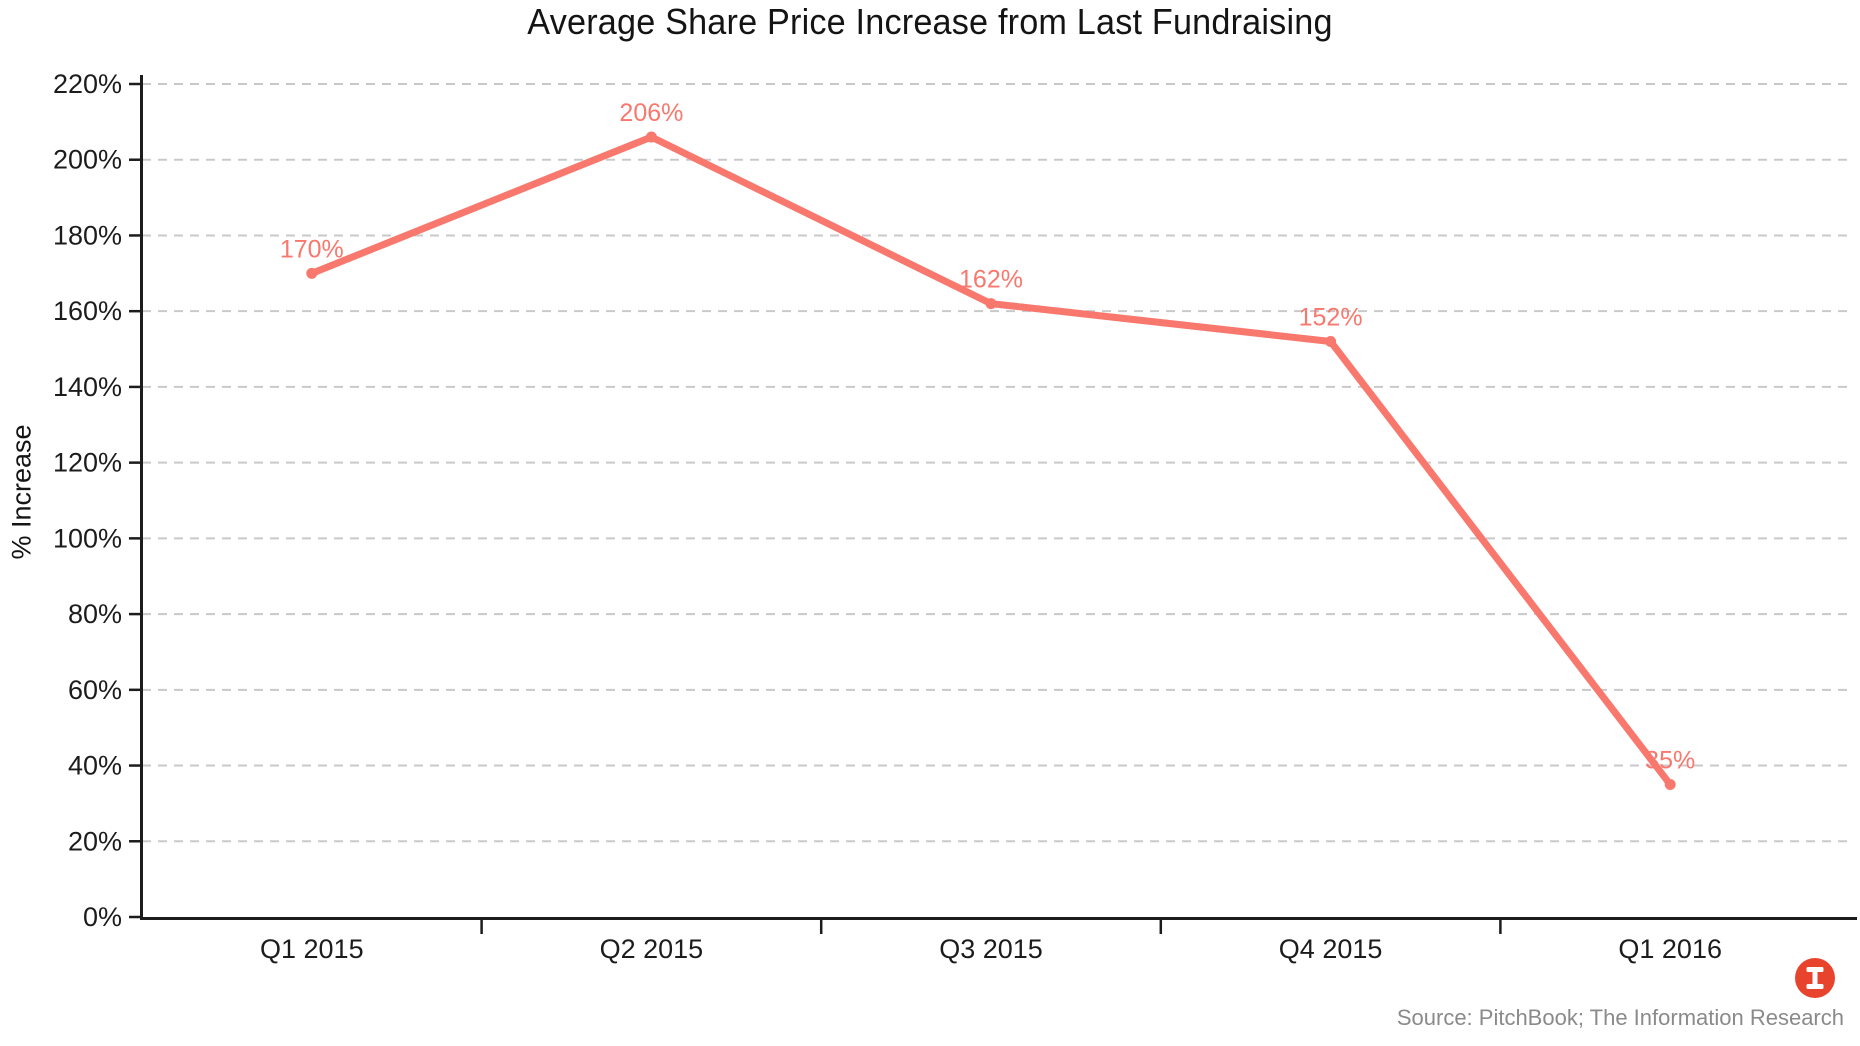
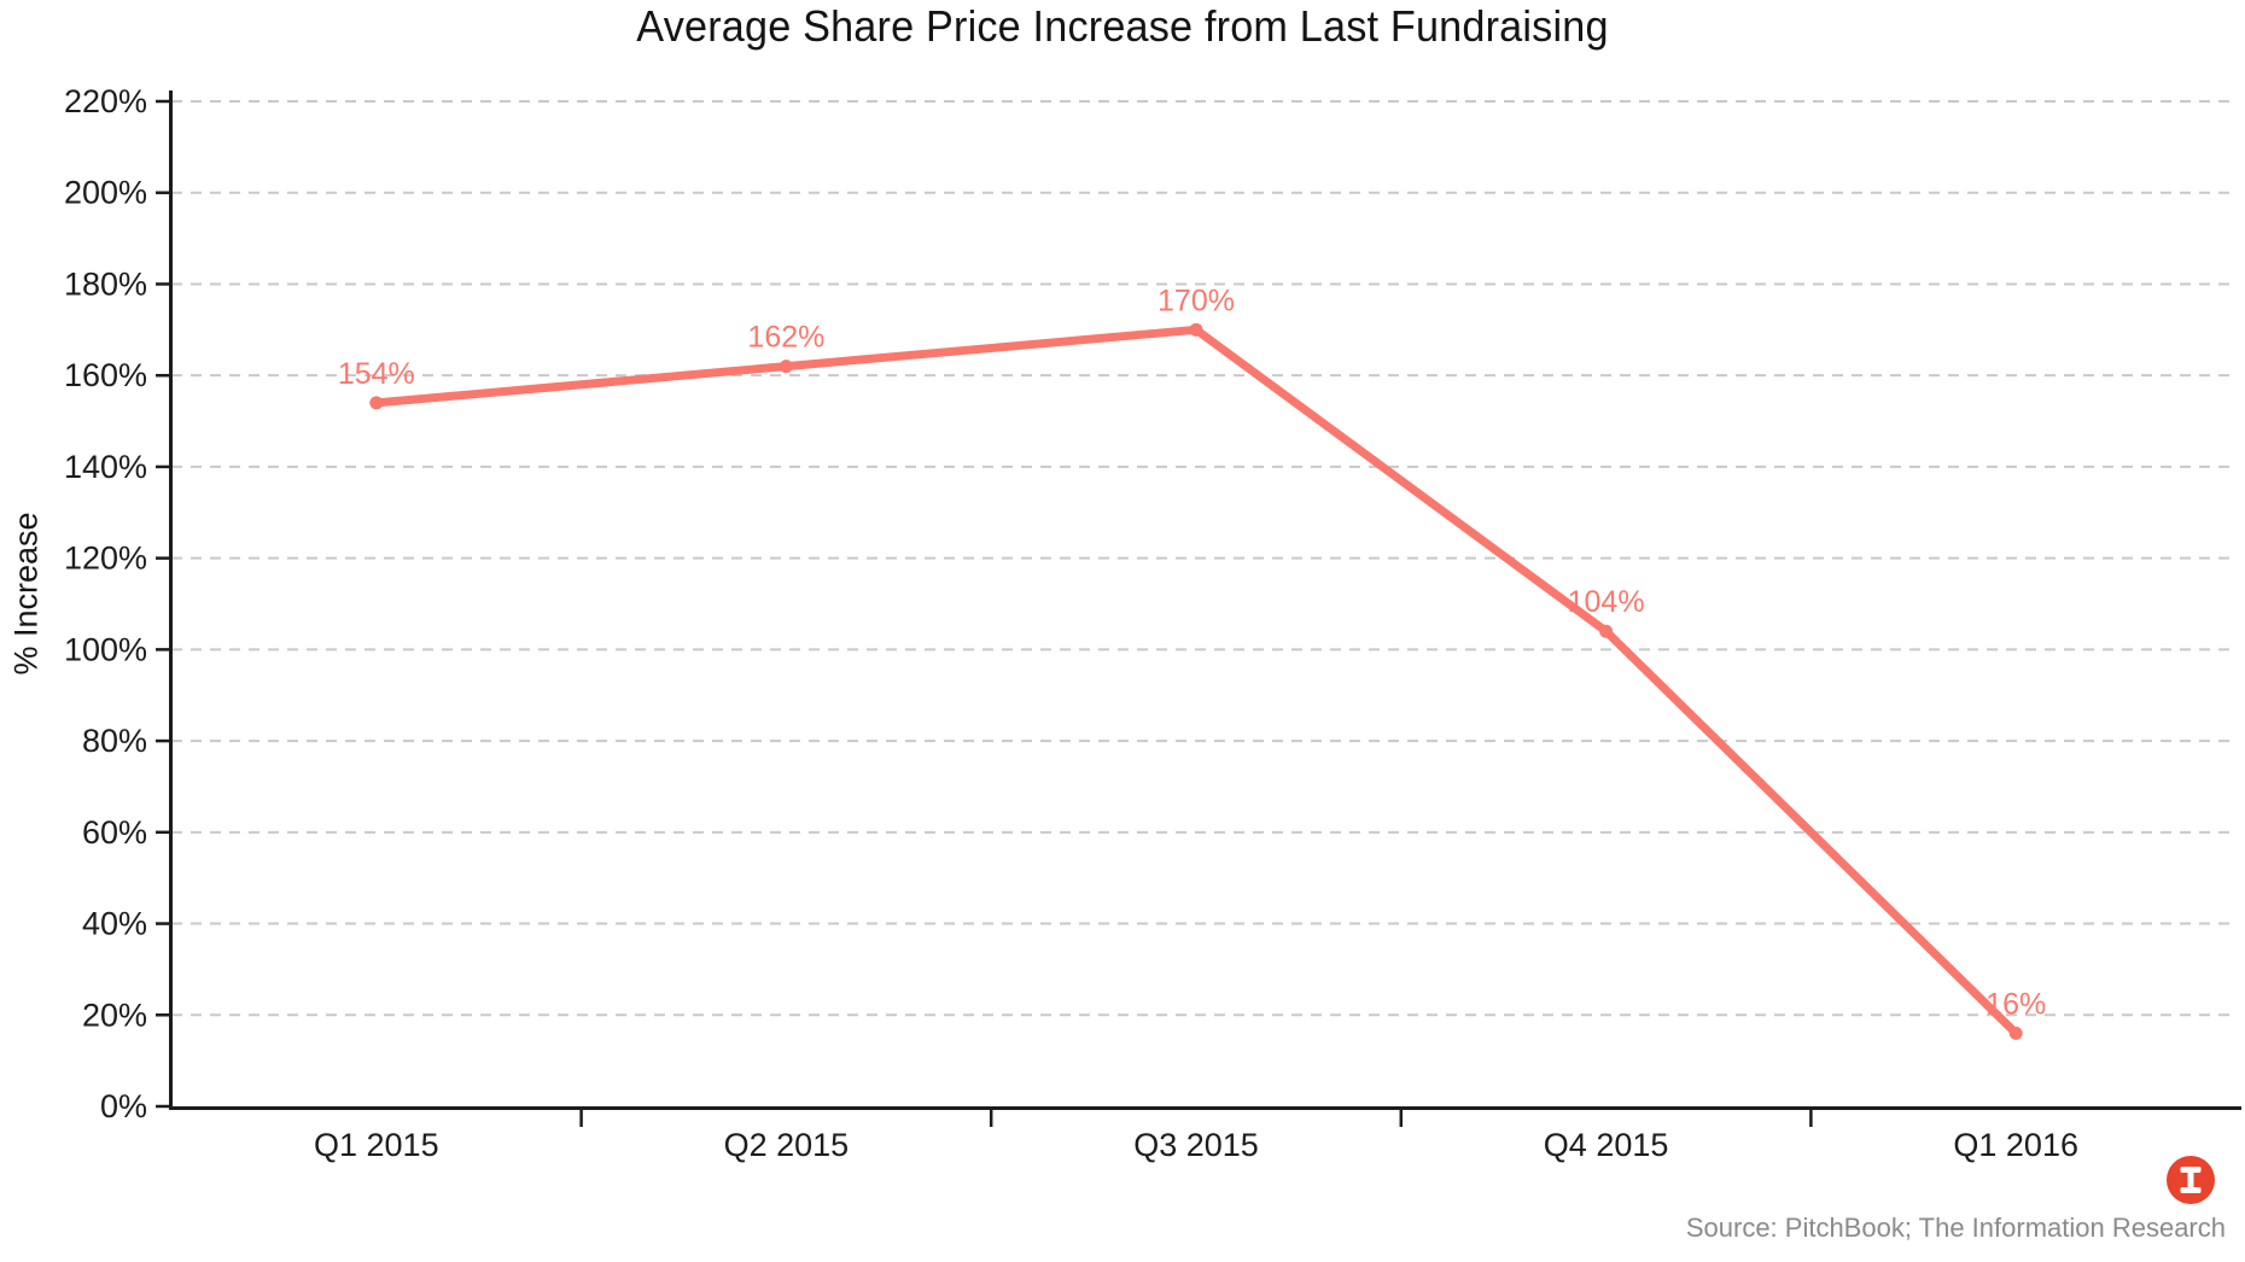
Q1 2015: 170% -> 154%
Q2 2015: 206% -> 162%
Q3 2015: 162% -> 170%
Q4 2015: 152% -> 104%
Q1 2016: 35% -> 16%
